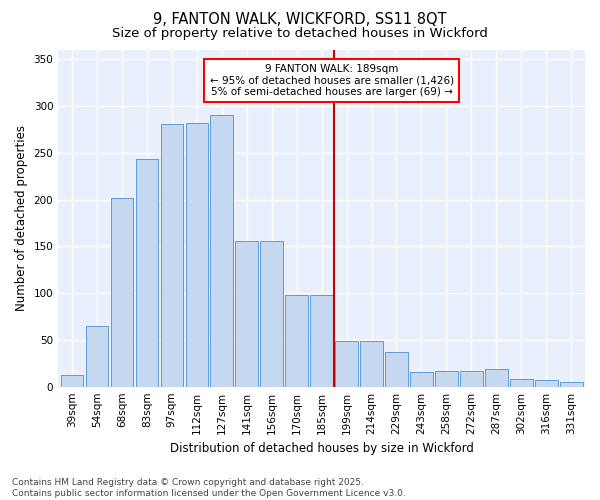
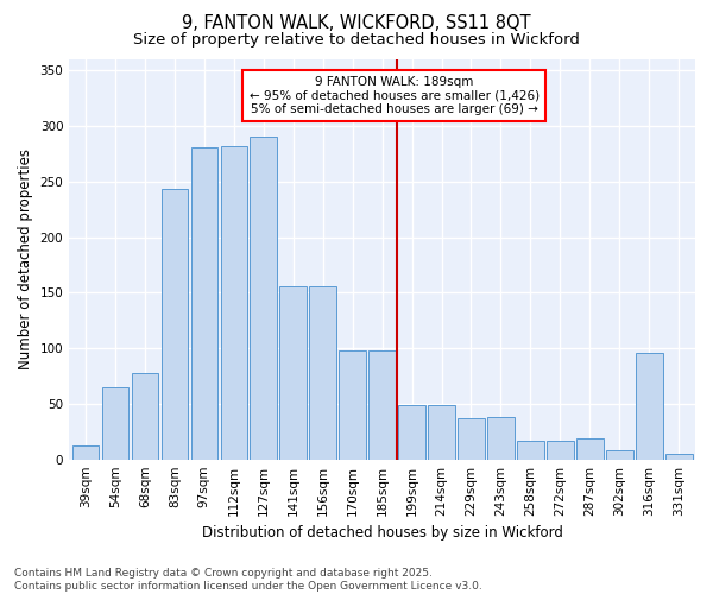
68sqm: 202 -> 78
243sqm: 16 -> 38
316sqm: 7 -> 96
